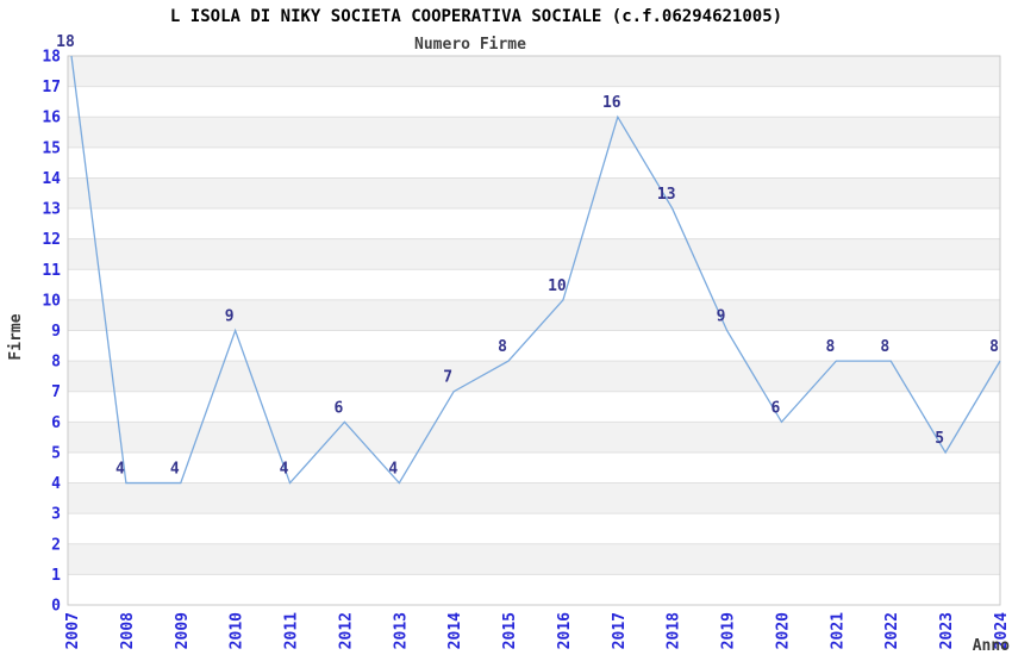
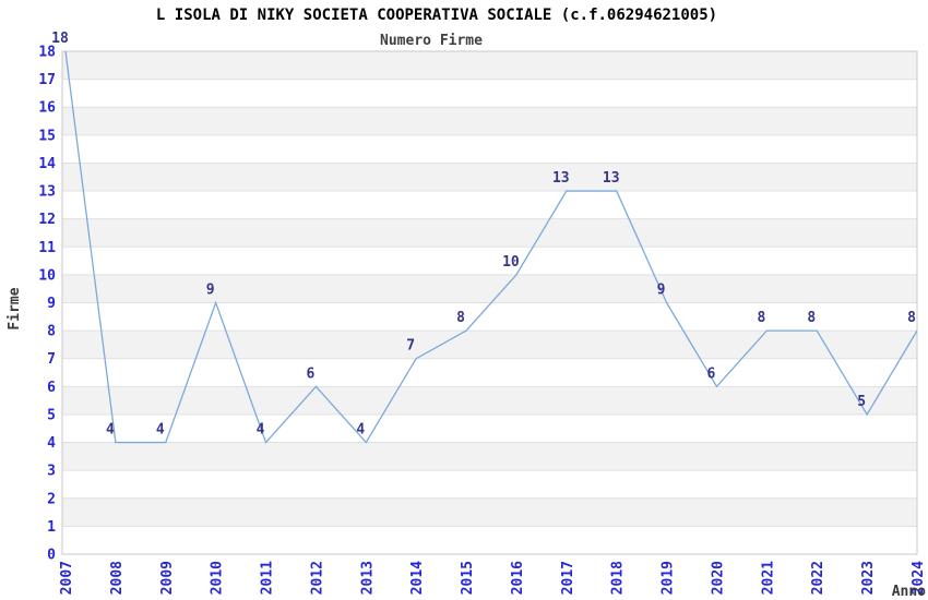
2017: 16 -> 13
